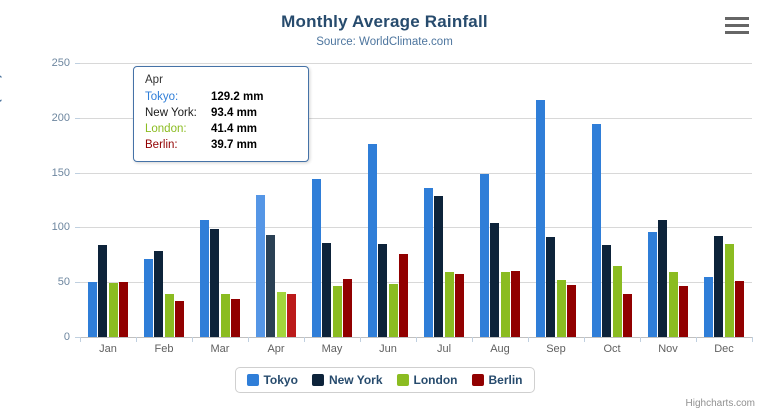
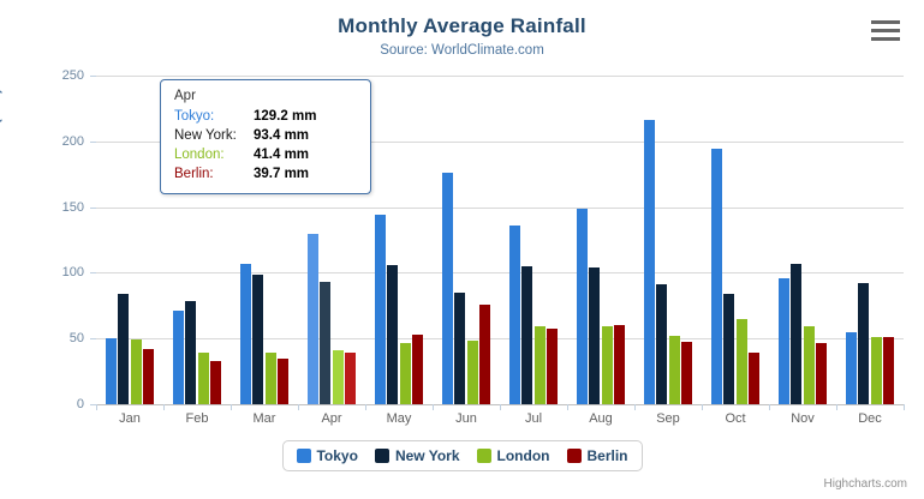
Berlin/Jan: 50 -> 42
New York/May: 86 -> 106
New York/Jul: 129 -> 105
London/Dec: 85 -> 51
